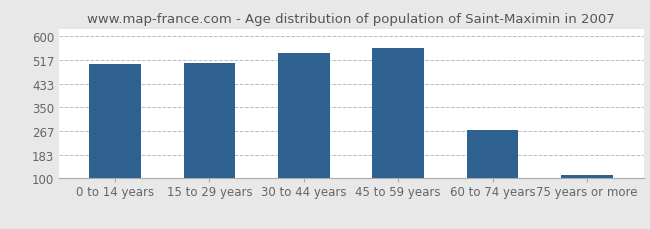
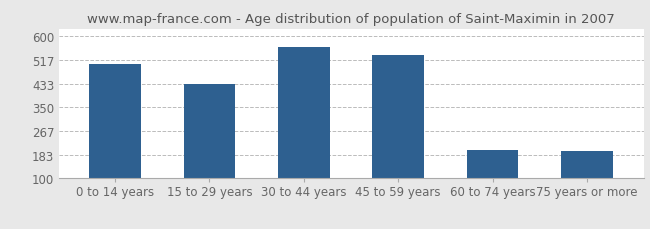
15 to 29 years: 505 -> 430
30 to 44 years: 540 -> 560
45 to 59 years: 558 -> 535
60 to 74 years: 270 -> 200
75 years or more: 113 -> 195
